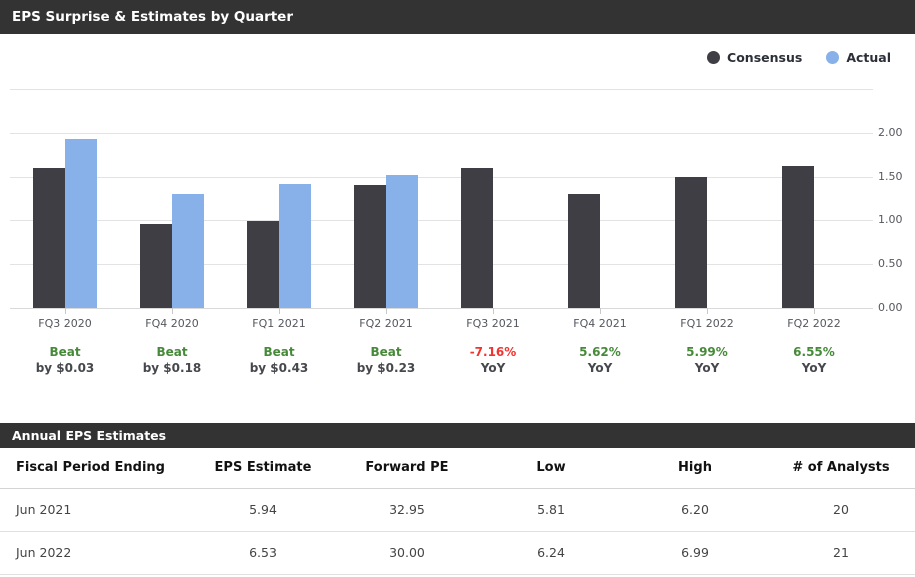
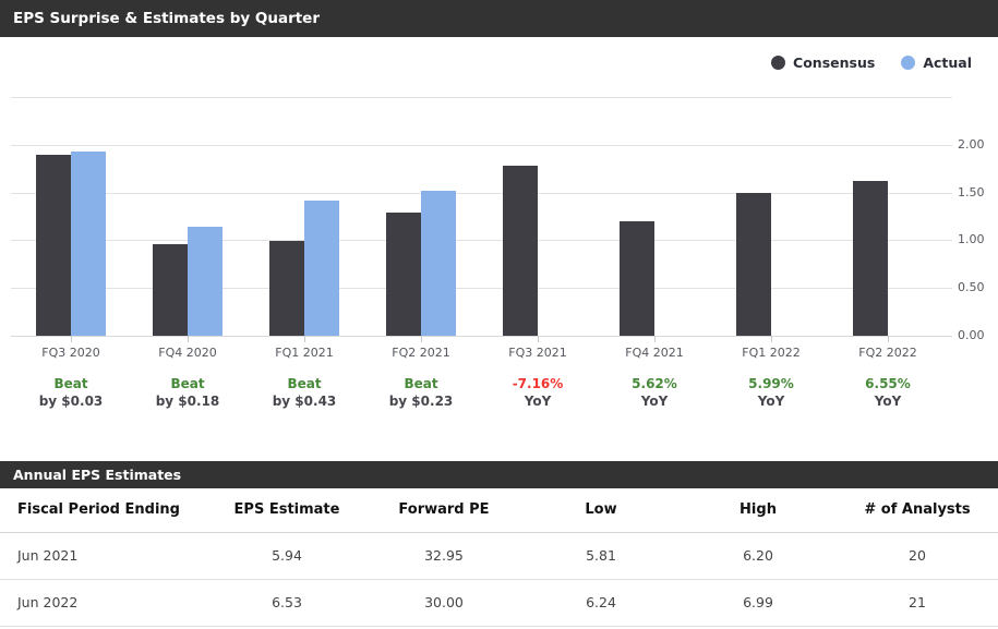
Consensus/FQ3 2020: 1.6 -> 1.9
Actual/FQ4 2020: 1.3 -> 1.1
Consensus/FQ2 2021: 1.4 -> 1.3
Consensus/FQ3 2021: 1.6 -> 1.8
Consensus/FQ4 2021: 1.3 -> 1.2
